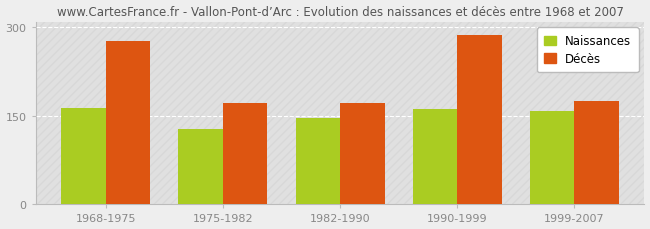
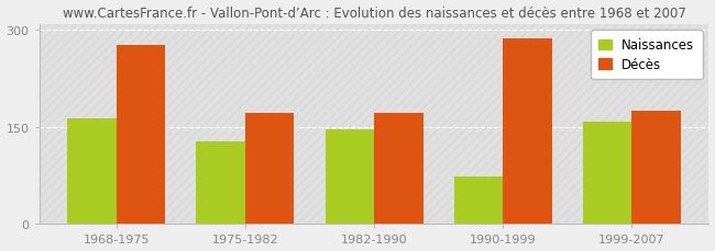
Naissances/1990-1999: 162 -> 74
